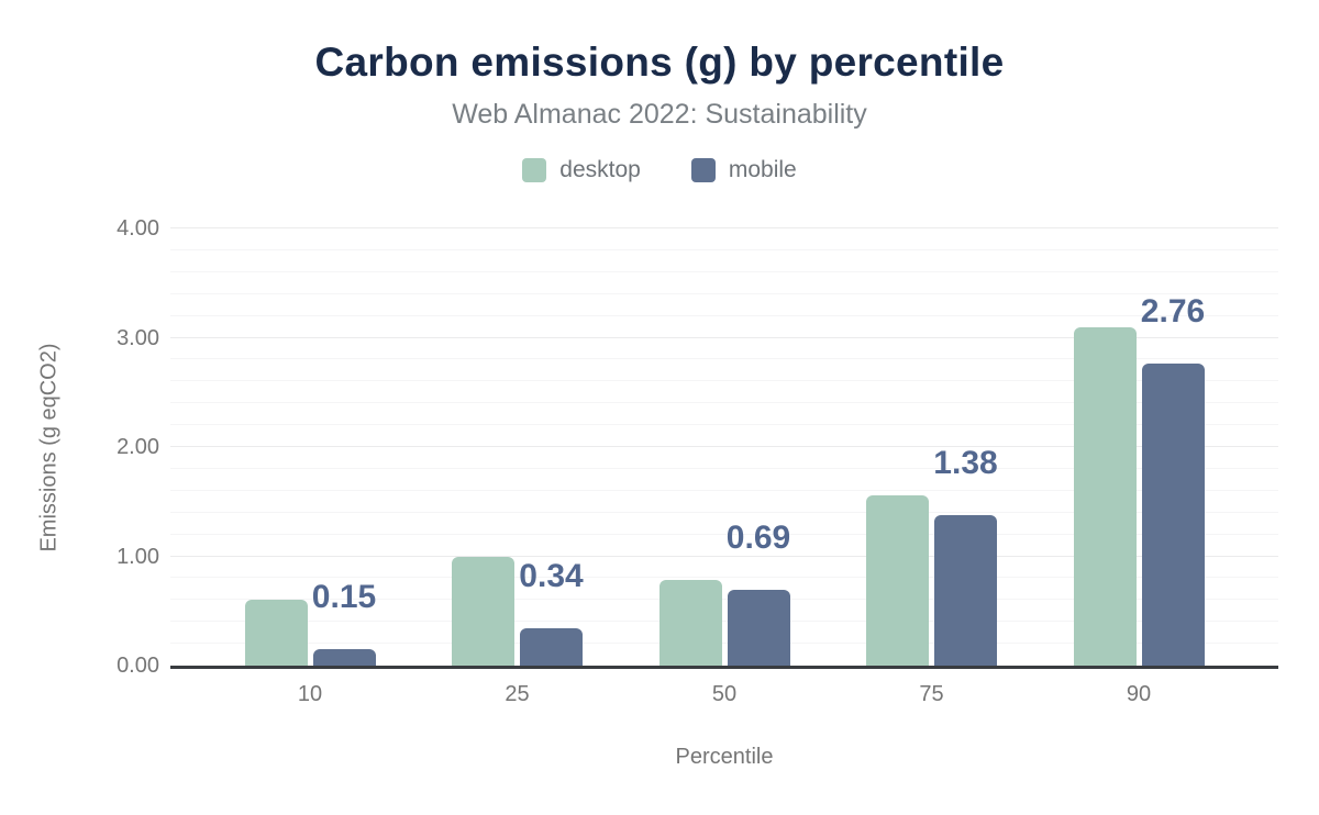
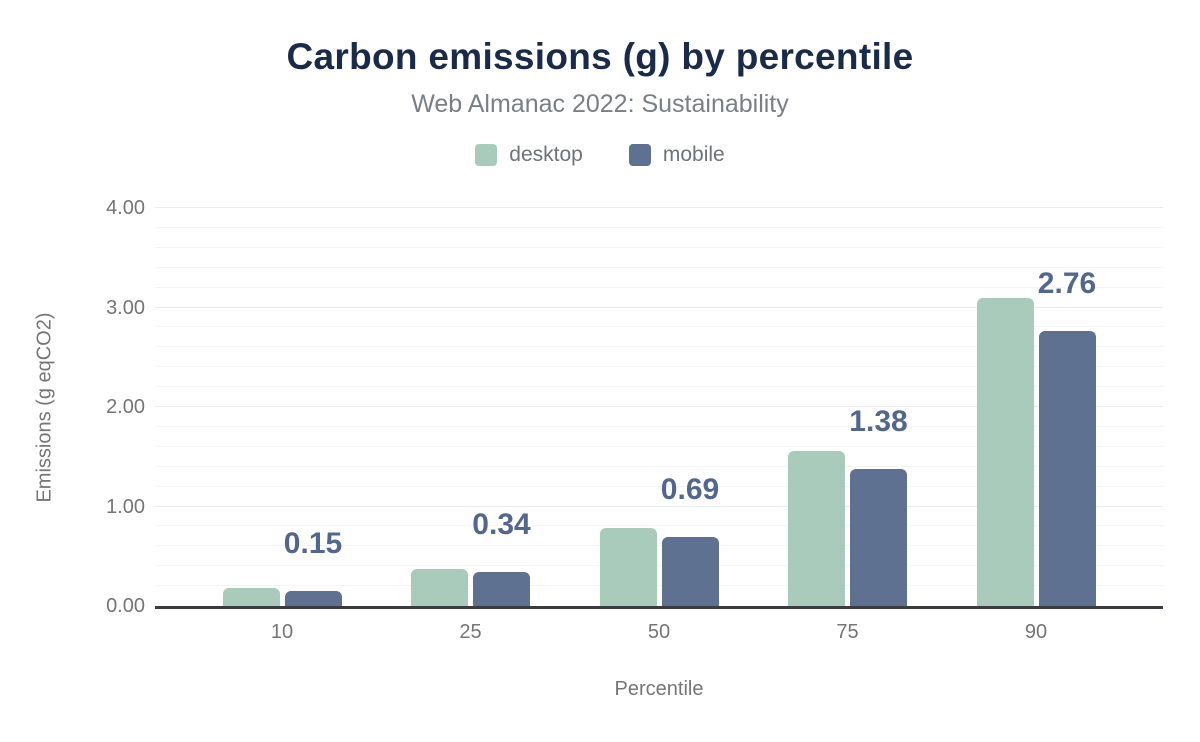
desktop/10: 0.6 -> 0.2
desktop/25: 1.0 -> 0.4
